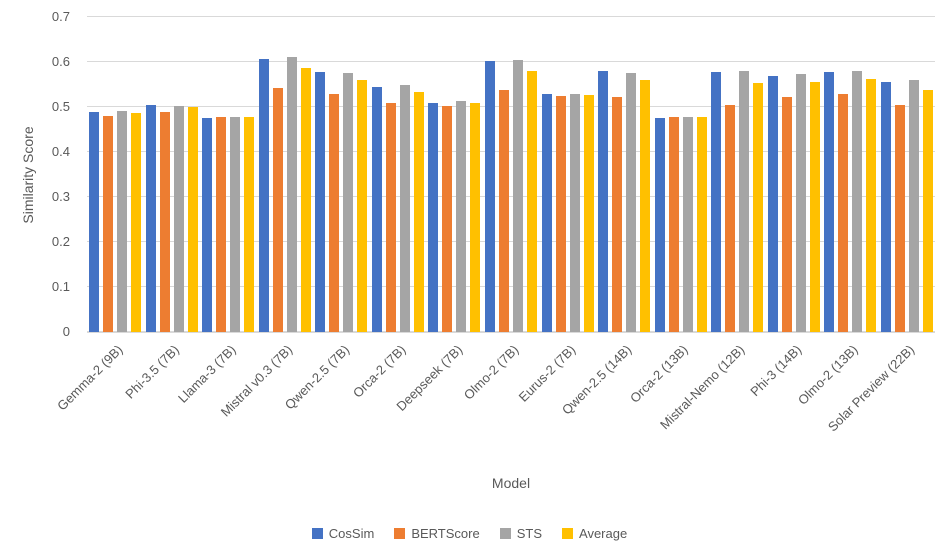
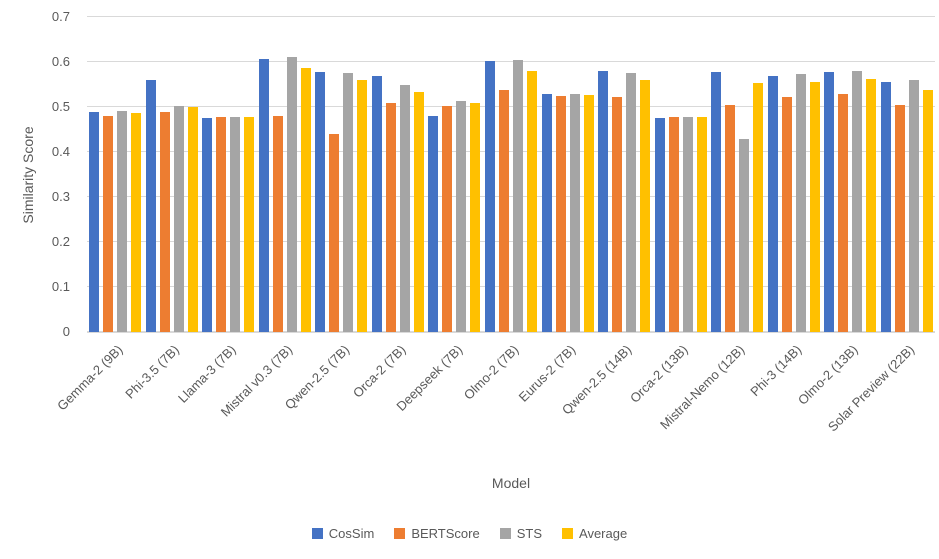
CosSim/Phi-3.5 (7B): 0.50 -> 0.56
BERTScore/Mistral v0.3 (7B): 0.54 -> 0.48
BERTScore/Qwen-2.5 (7B): 0.53 -> 0.44
CosSim/Orca-2 (7B): 0.55 -> 0.57
CosSim/Deepseek (7B): 0.51 -> 0.48
STS/Mistral-Nemo (12B): 0.58 -> 0.43
